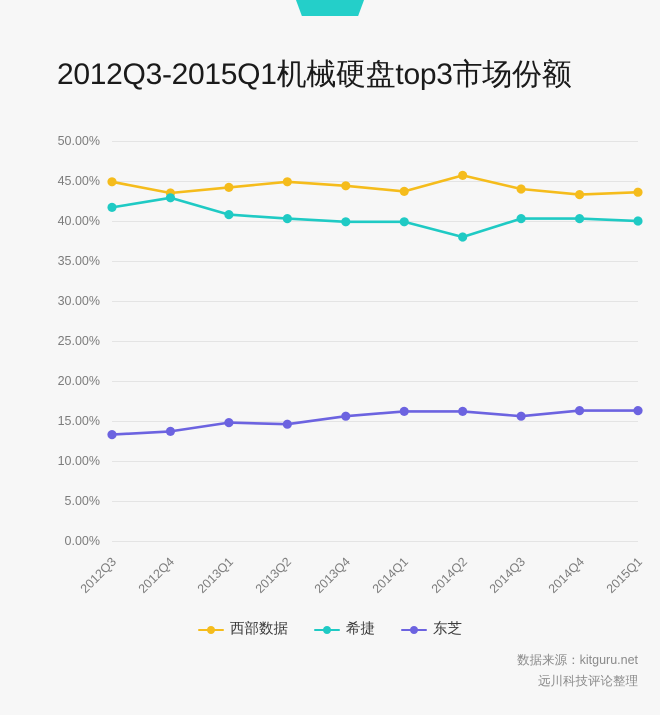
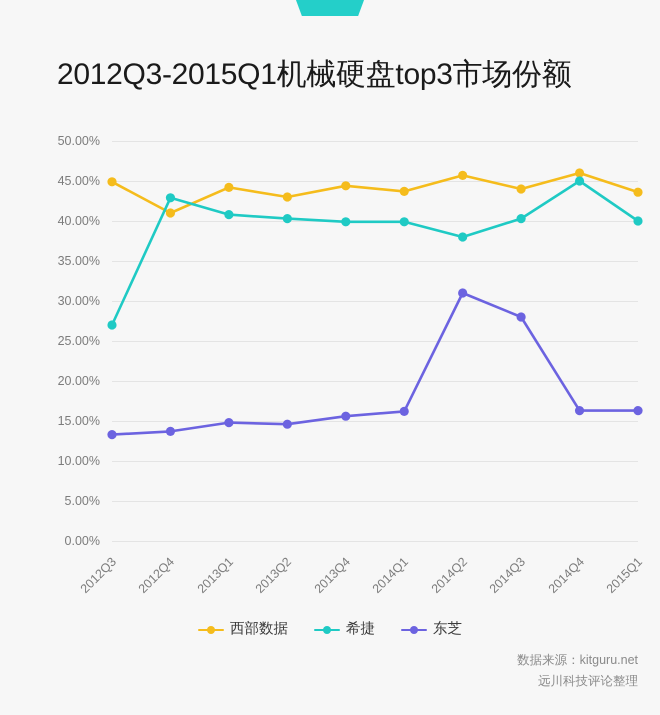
希捷/2012Q3: 42% -> 27%
西部数据/2012Q4: 44% -> 41%
西部数据/2013Q2: 45% -> 43%
东芝/2014Q2: 16% -> 31%
东芝/2014Q3: 16% -> 28%
西部数据/2014Q4: 43% -> 46%
希捷/2014Q4: 40% -> 45%
